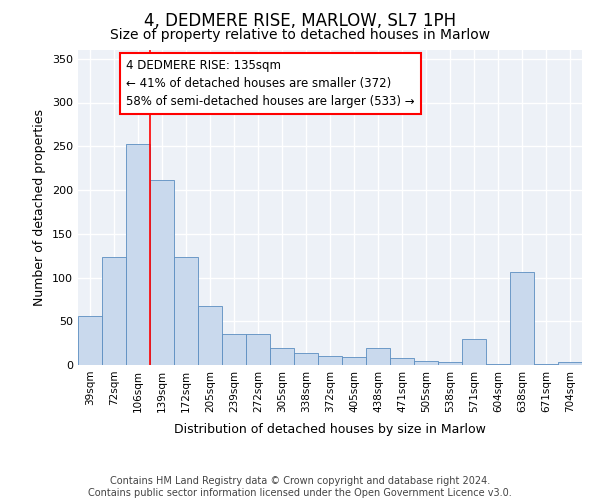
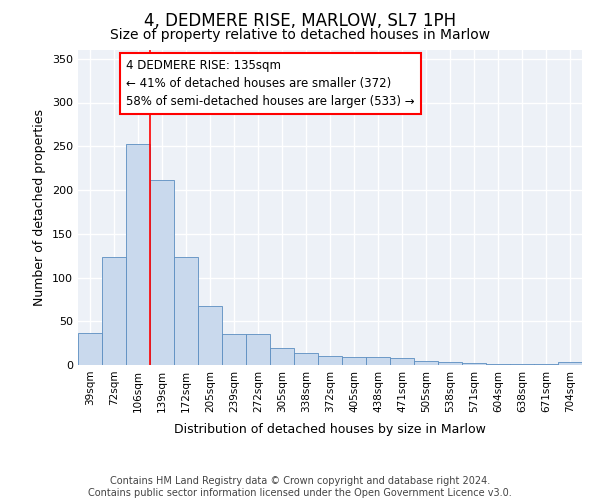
39sqm: 56 -> 37
438sqm: 20 -> 9
571sqm: 30 -> 2
638sqm: 106 -> 1
